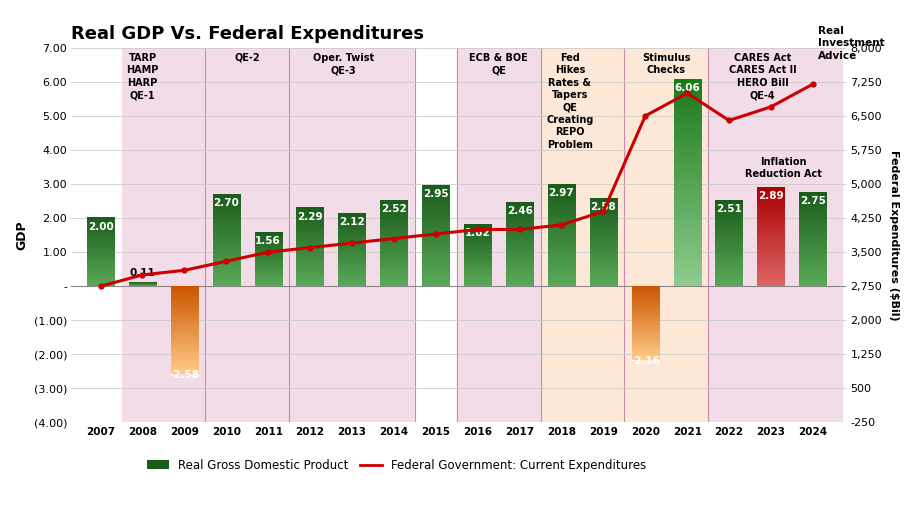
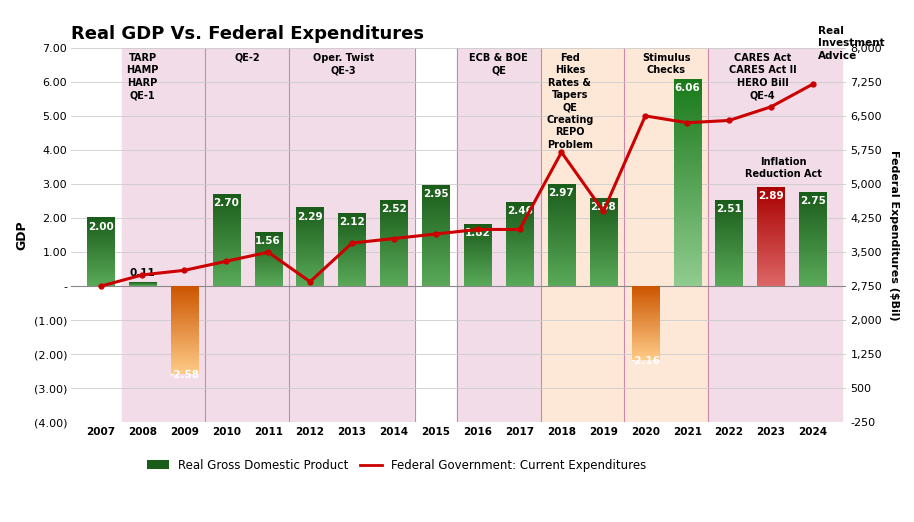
2012: 3,600 -> 2,850
2018: 4,100 -> 5,700
2021: 7,000 -> 6,350
